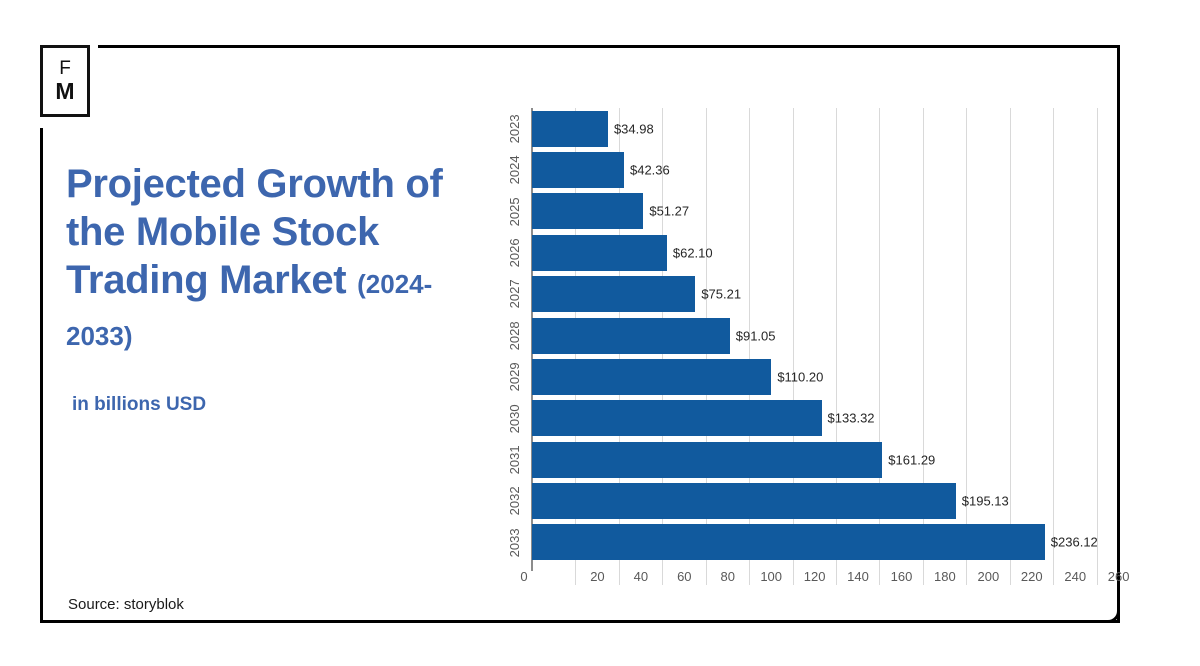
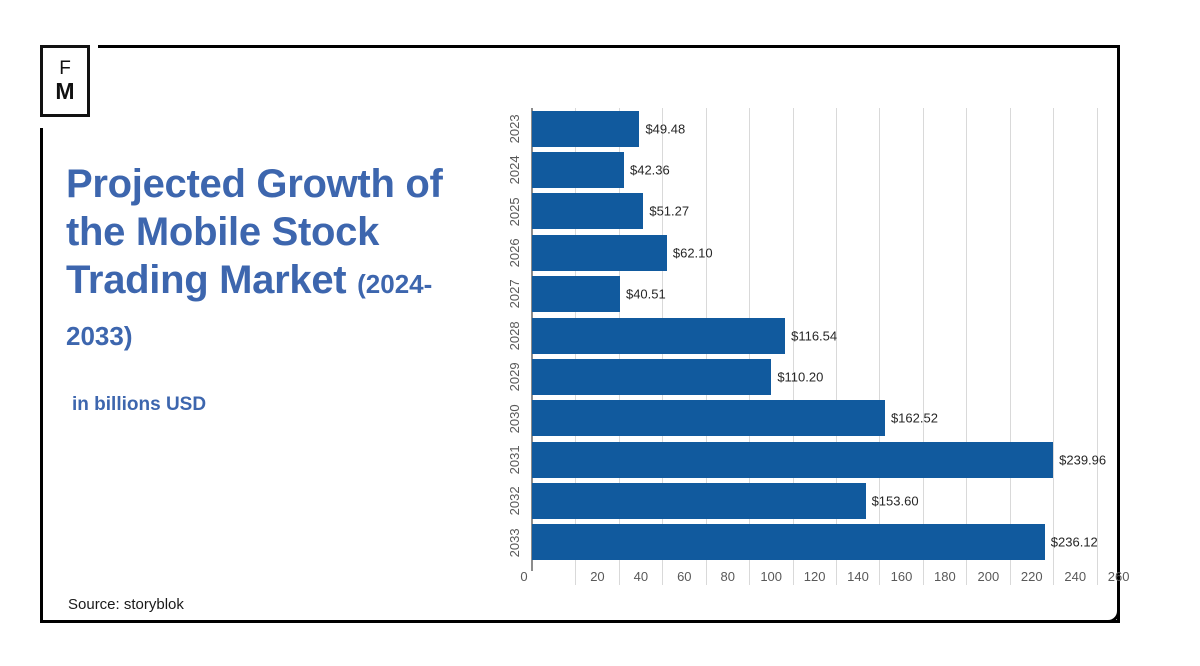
2023: $34.98 -> $49.48
2027: $75.21 -> $40.51
2028: $91.05 -> $116.54
2030: $133.32 -> $162.52
2031: $161.29 -> $239.96
2032: $195.13 -> $153.60
